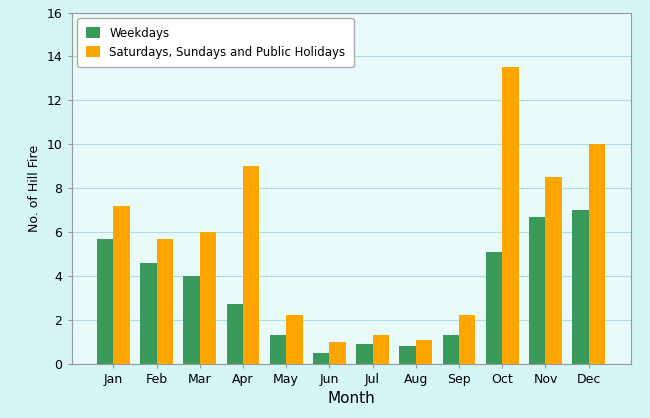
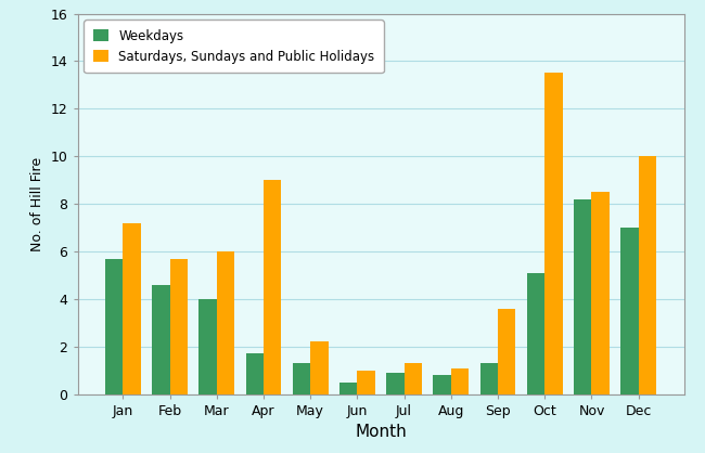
Weekdays/Apr: 2.7 -> 1.7
Saturdays, Sundays and Public Holidays/Sep: 2.2 -> 3.6
Weekdays/Nov: 6.7 -> 8.2
